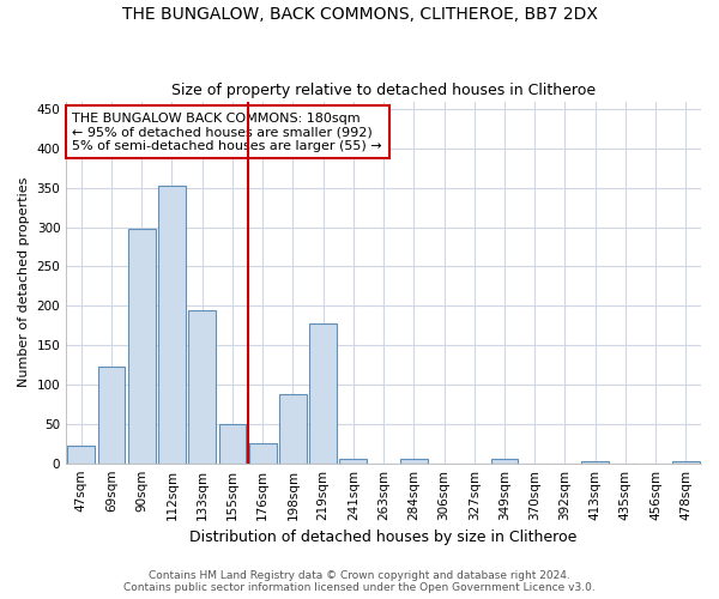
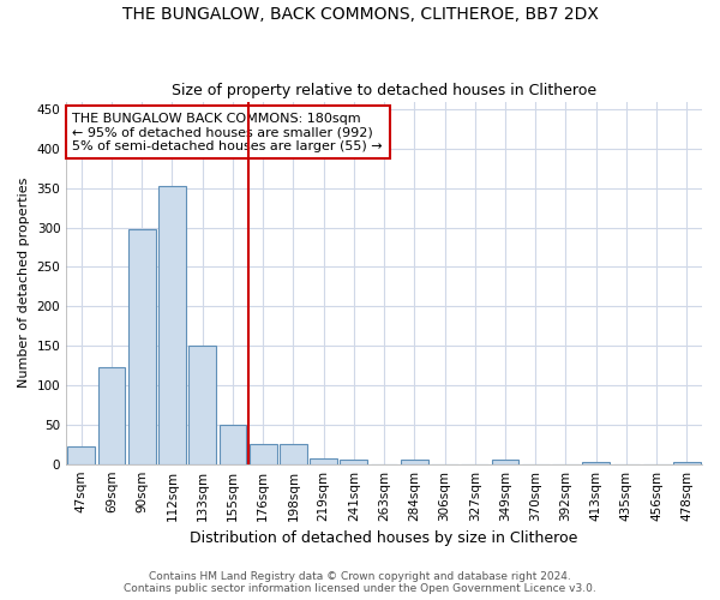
133sqm: 194 -> 150
198sqm: 88 -> 25
219sqm: 178 -> 7
